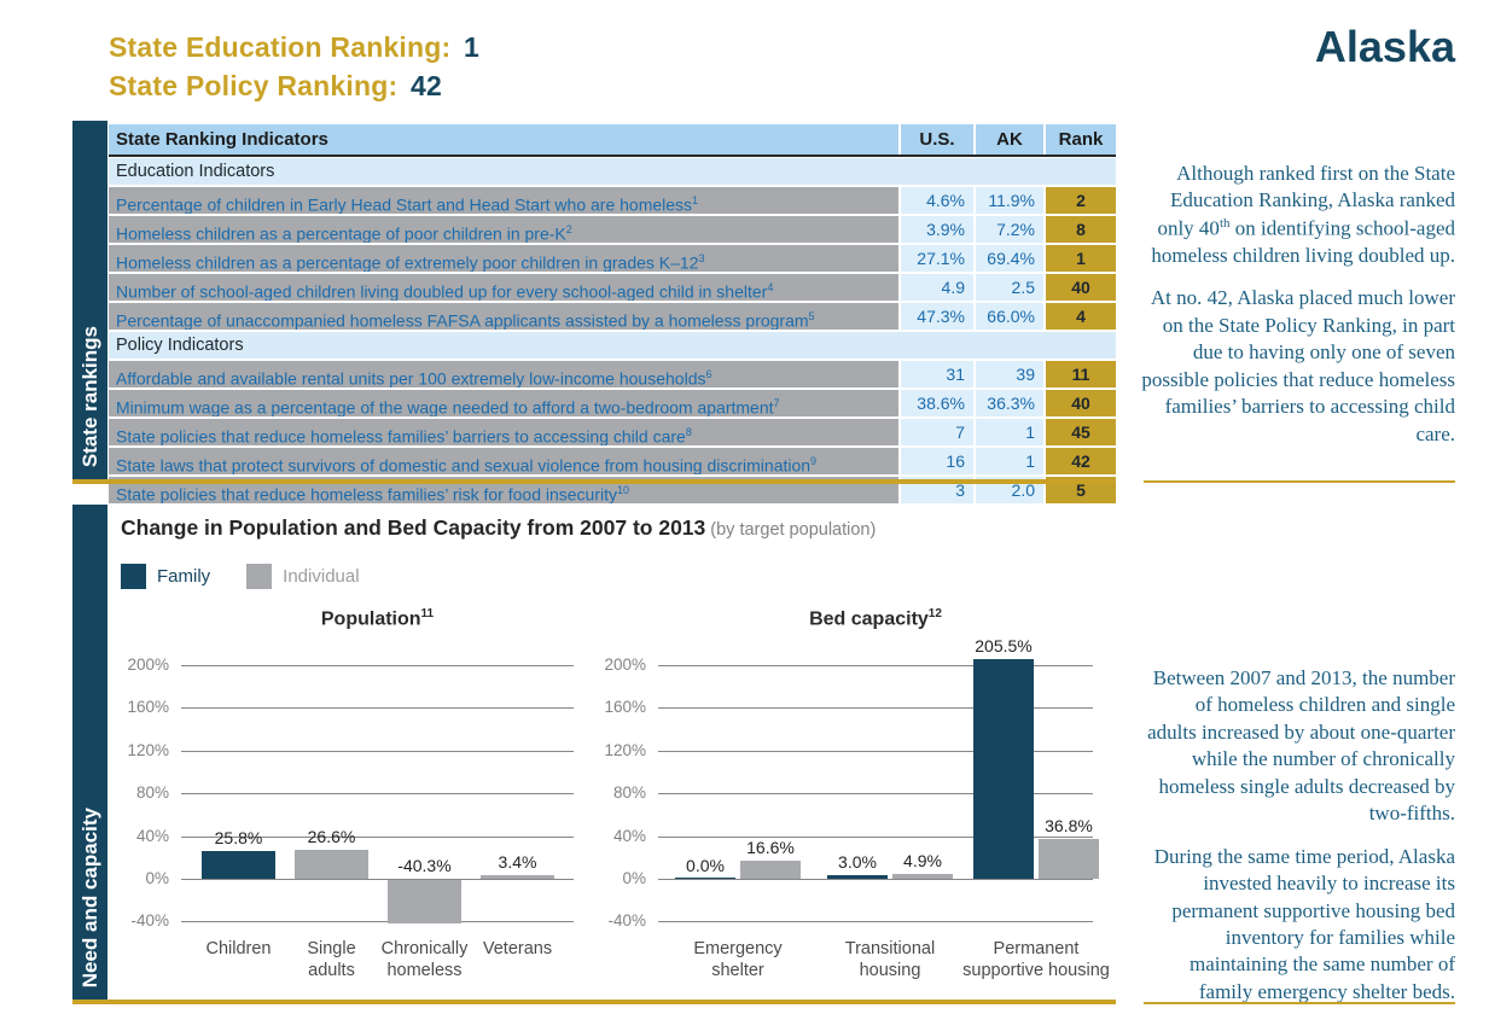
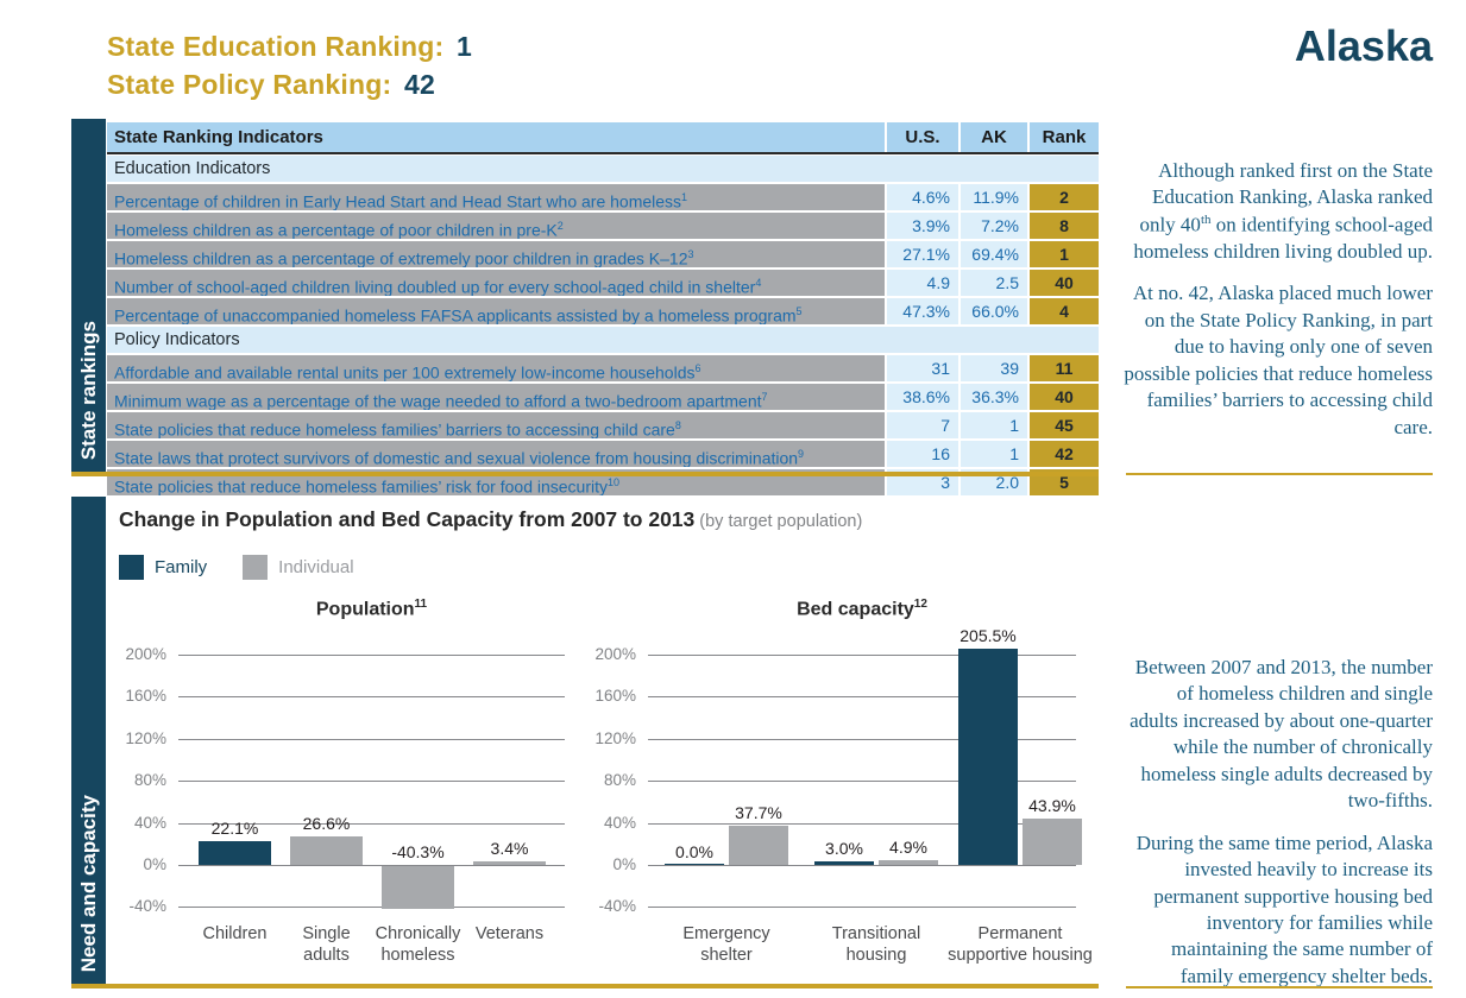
Population/Children: 25.8% -> 22.1%
Bed capacity/Individual/Emergency shelter: 16.6% -> 37.7%
Bed capacity/Individual/Permanent supportive housing: 36.8% -> 43.9%
